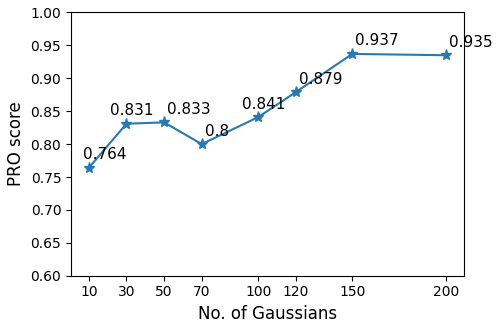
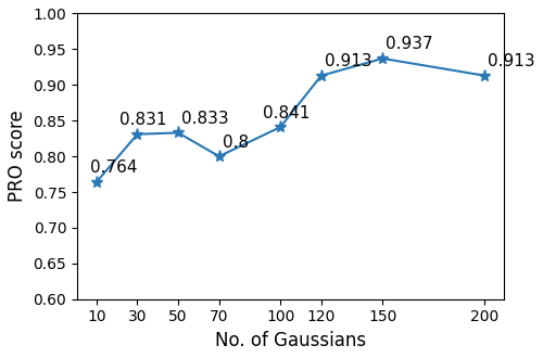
120: 0.879 -> 0.913
200: 0.935 -> 0.913
